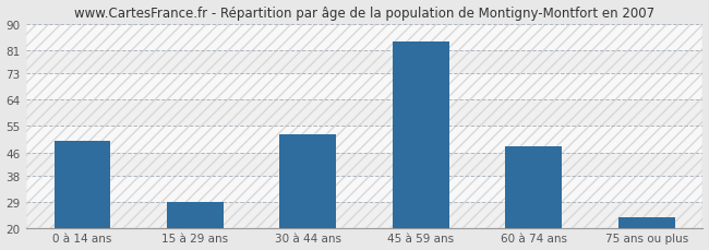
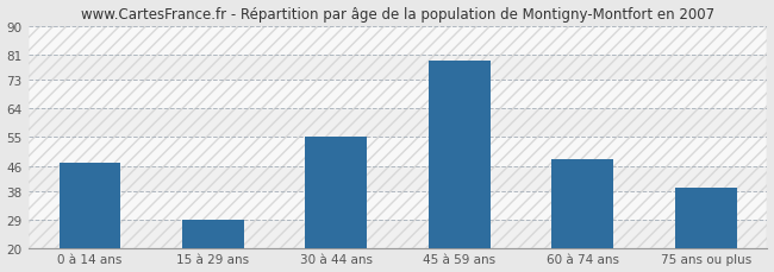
0 à 14 ans: 50 -> 47
30 à 44 ans: 52 -> 55
45 à 59 ans: 84 -> 79
75 ans ou plus: 24 -> 39
